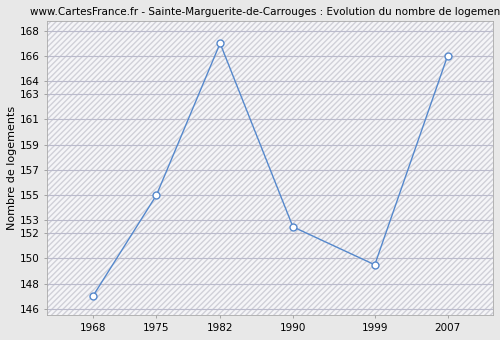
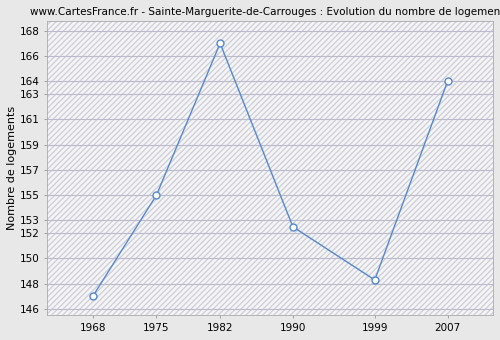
1999: 149.5 -> 148.3
2007: 166.0 -> 164.0
